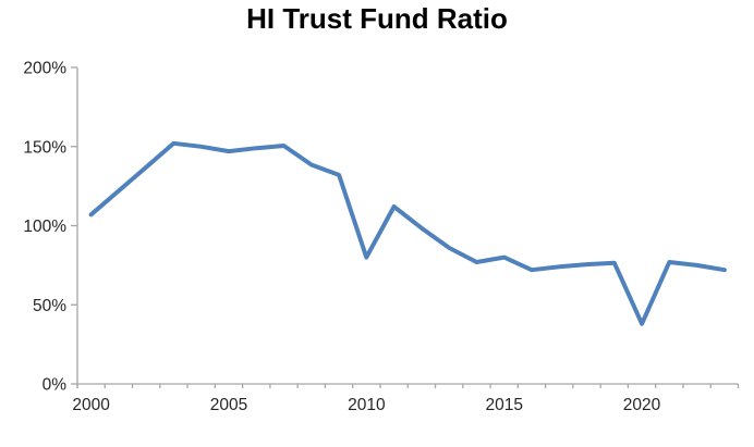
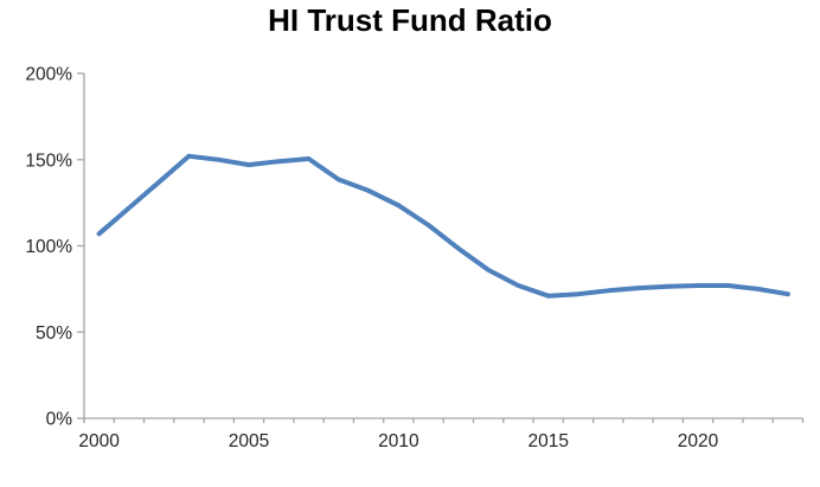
2010: 80% -> 124%
2015: 80% -> 71%
2020: 38% -> 77%
